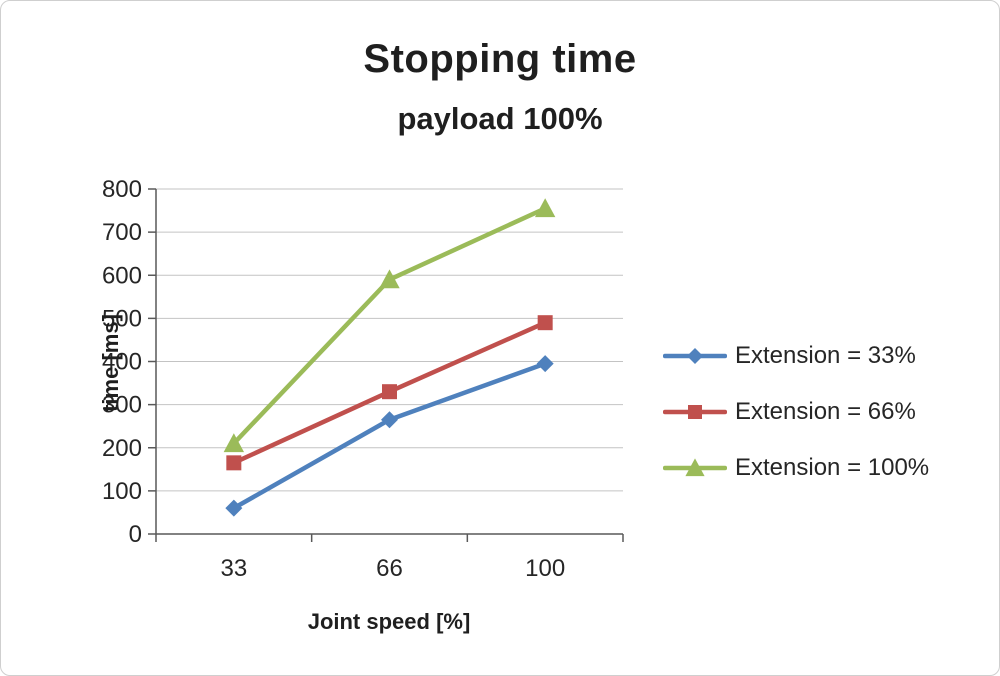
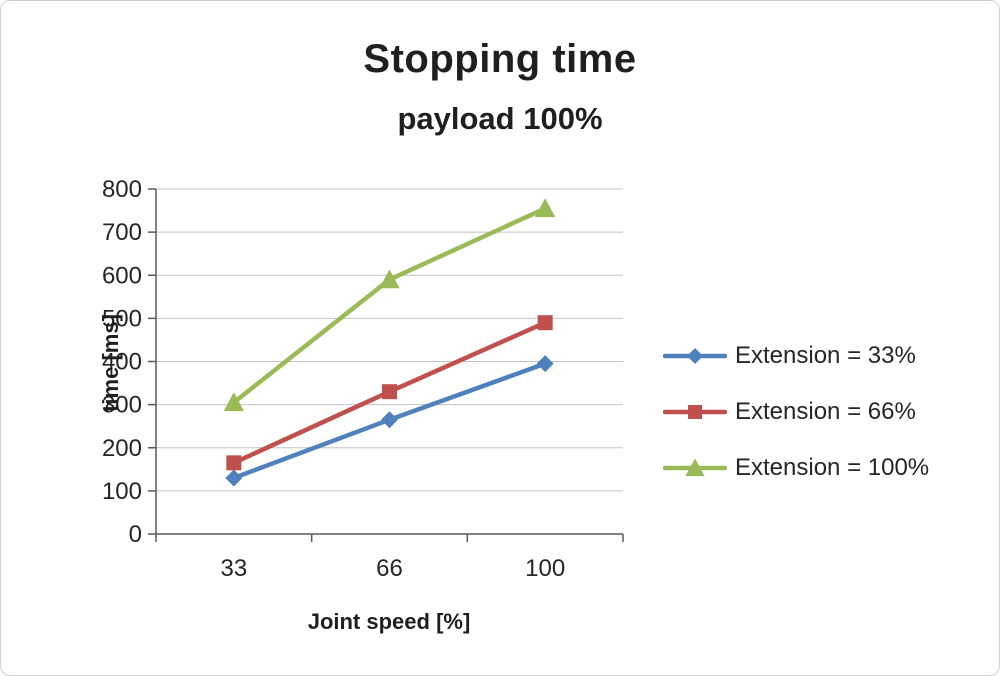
Extension = 33%/33: 60 -> 130
Extension = 100%/33: 210 -> 300
